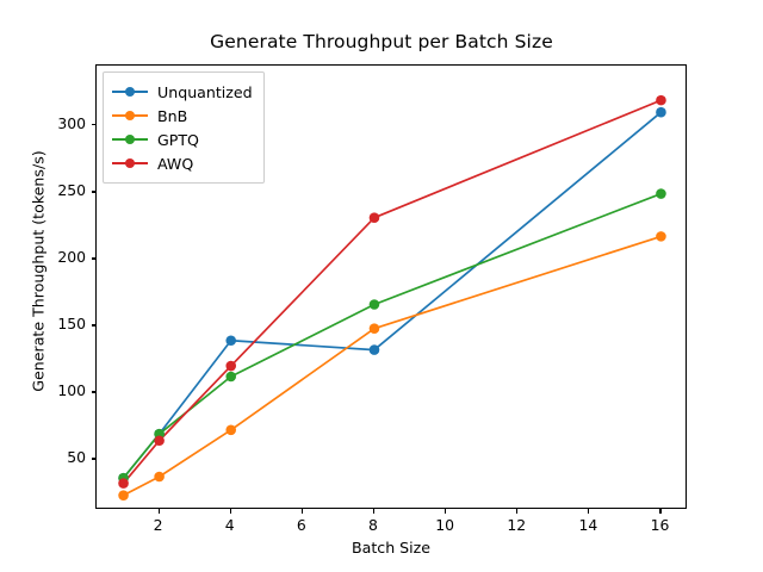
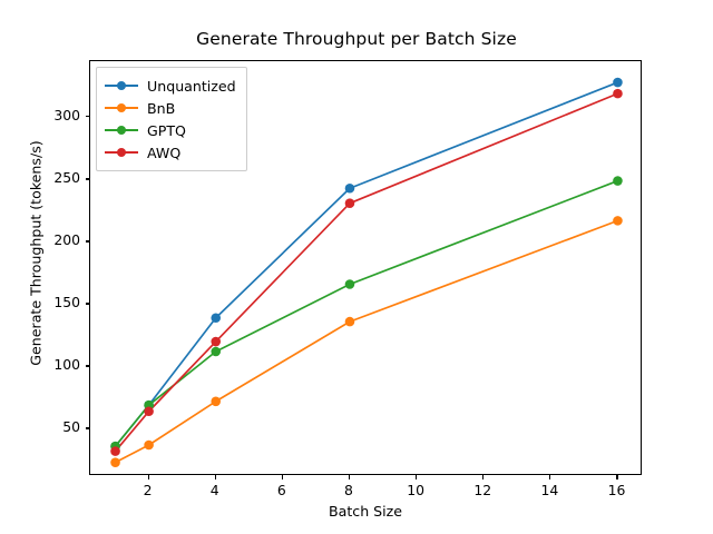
Unquantized/8: 132 -> 243
BnB/8: 148 -> 136
Unquantized/16: 310 -> 328
